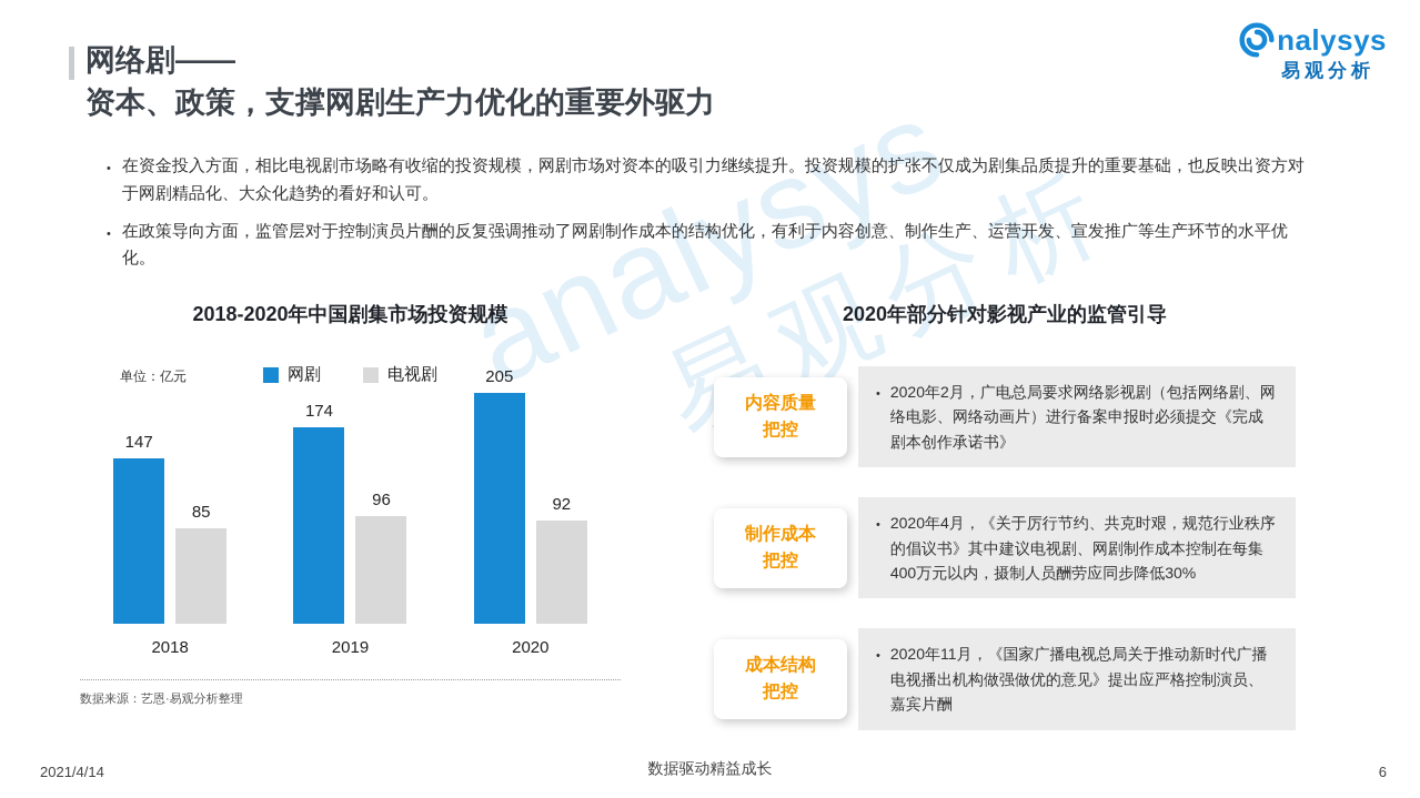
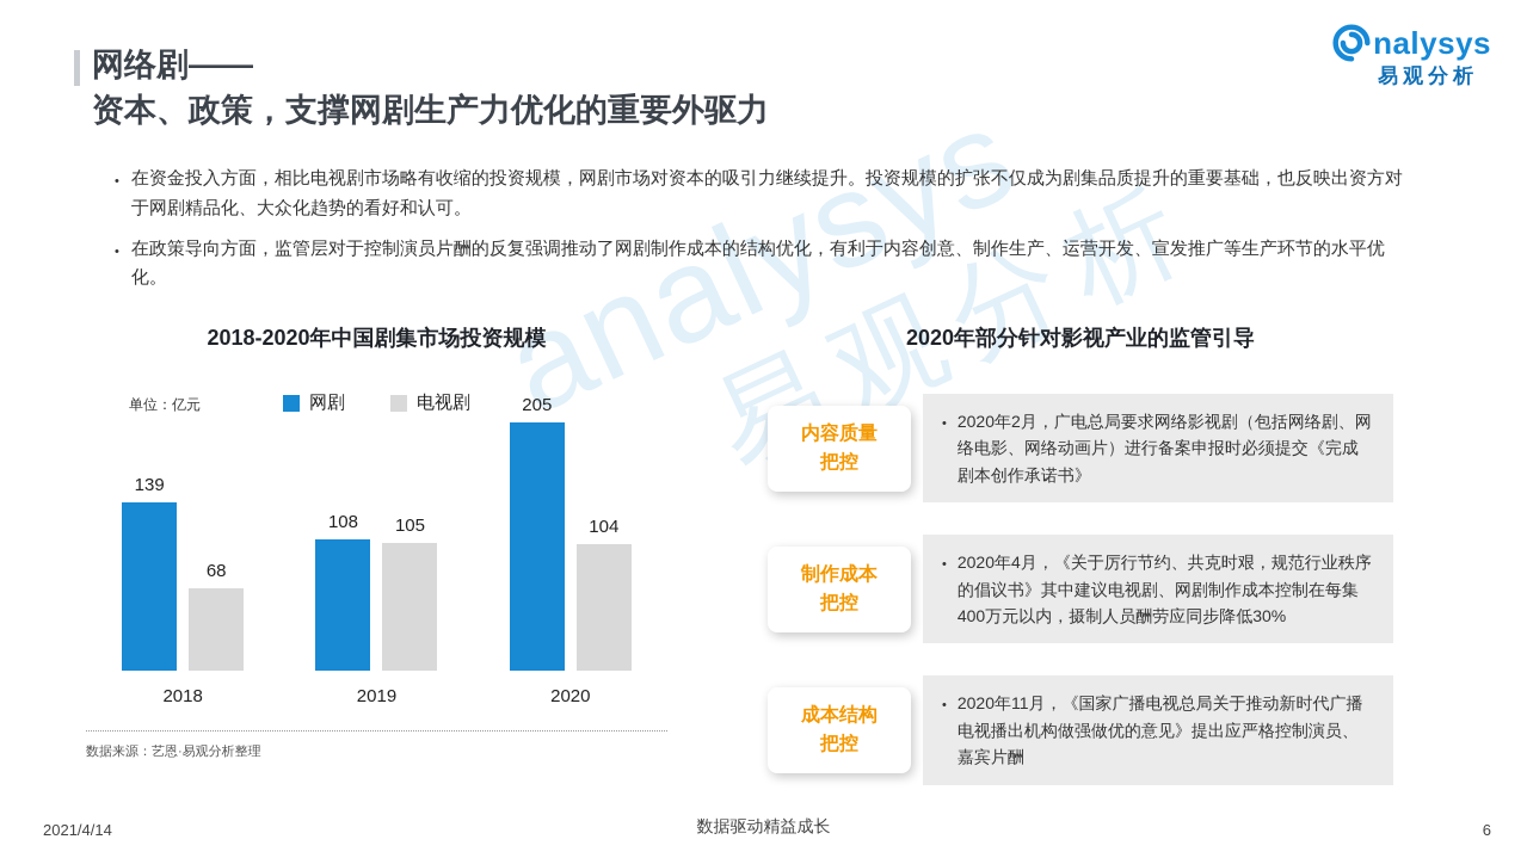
网剧/2018: 147 -> 139
电视剧/2018: 85 -> 68
网剧/2019: 174 -> 108
电视剧/2019: 96 -> 105
电视剧/2020: 92 -> 104
